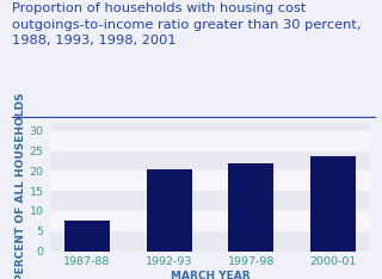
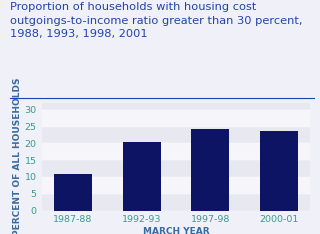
1987-88: 7.5 -> 11.0
1997-98: 22.0 -> 24.2
